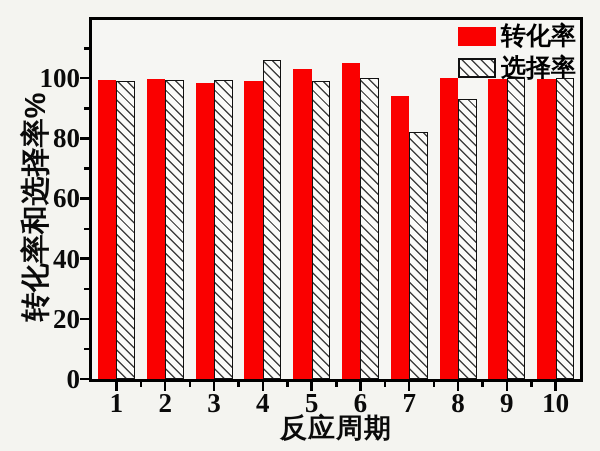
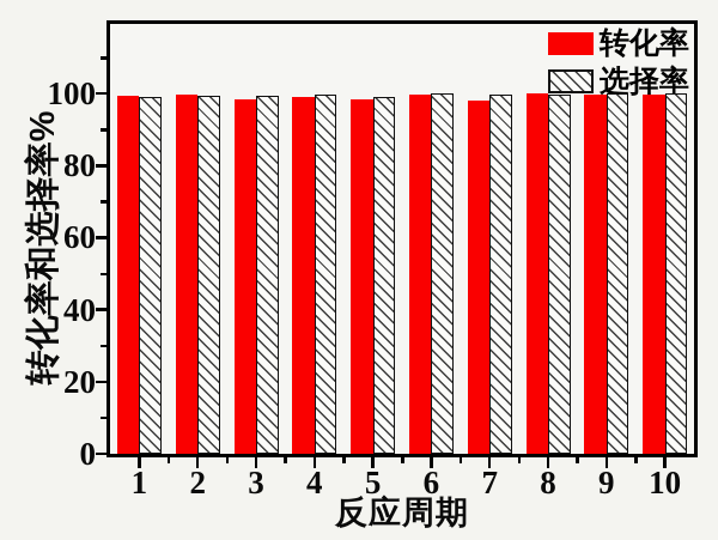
选择率/4: 106 -> 100
转化率/5: 103 -> 98
转化率/6: 105 -> 100
转化率/7: 94 -> 98
选择率/7: 82 -> 100
选择率/8: 93 -> 100
